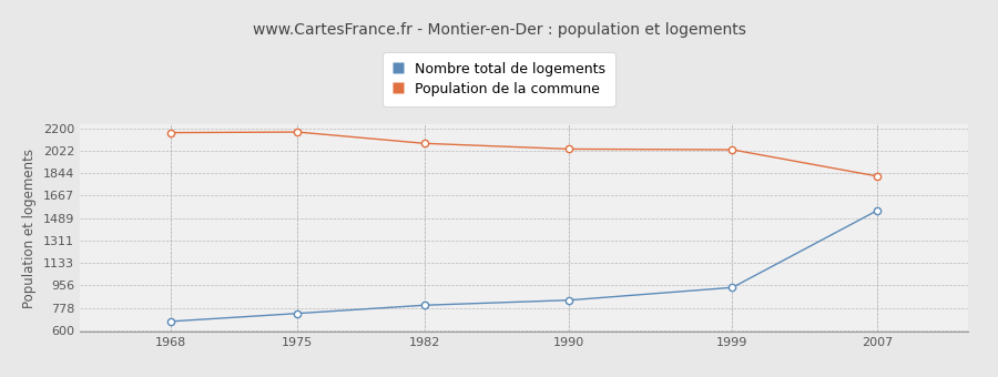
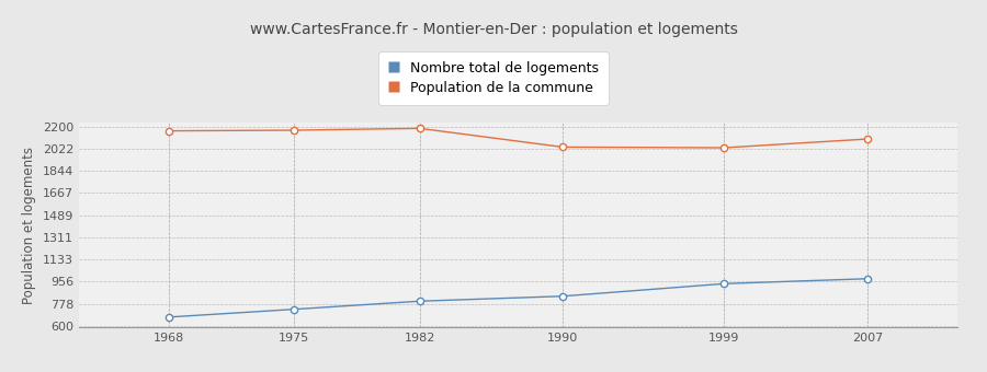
Population de la commune/1982: 2080 -> 2180
Nombre total de logements/2007: 1550 -> 980
Population de la commune/2007: 1820 -> 2100
